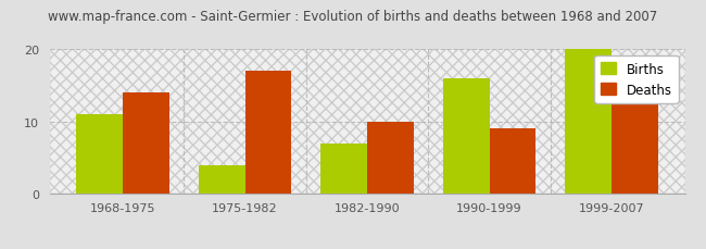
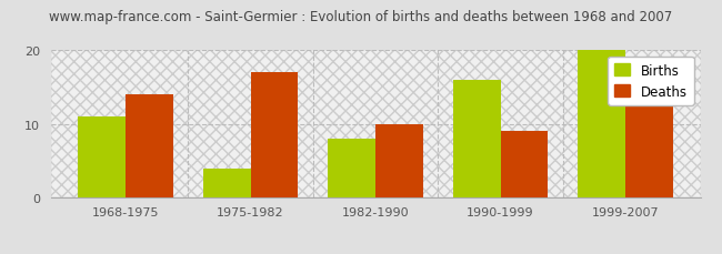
Births/1982-1990: 7 -> 8
